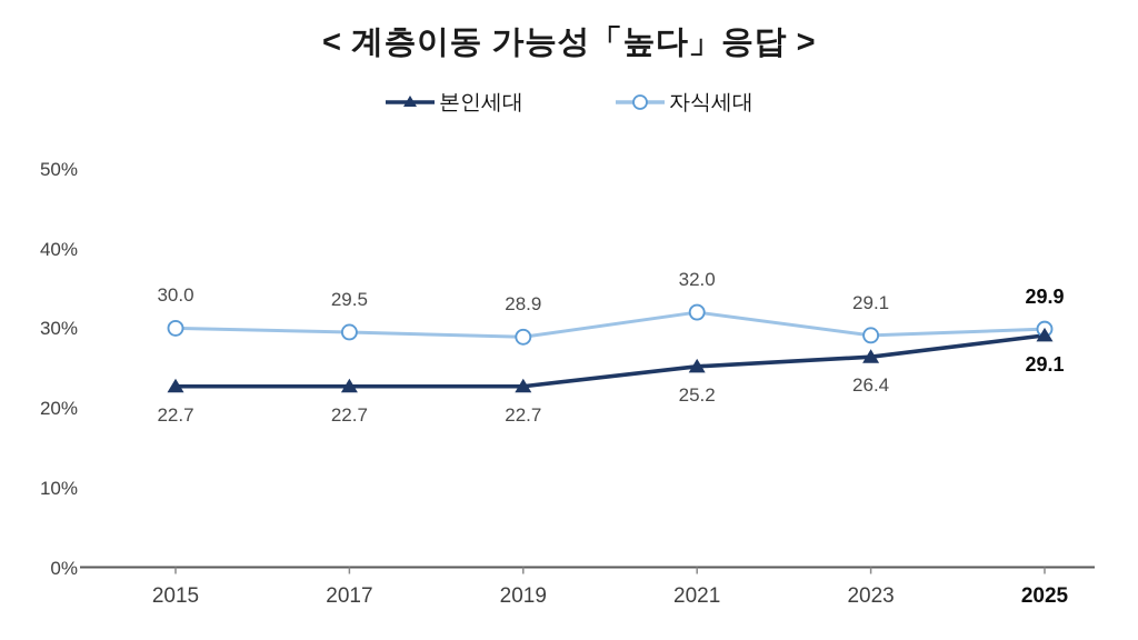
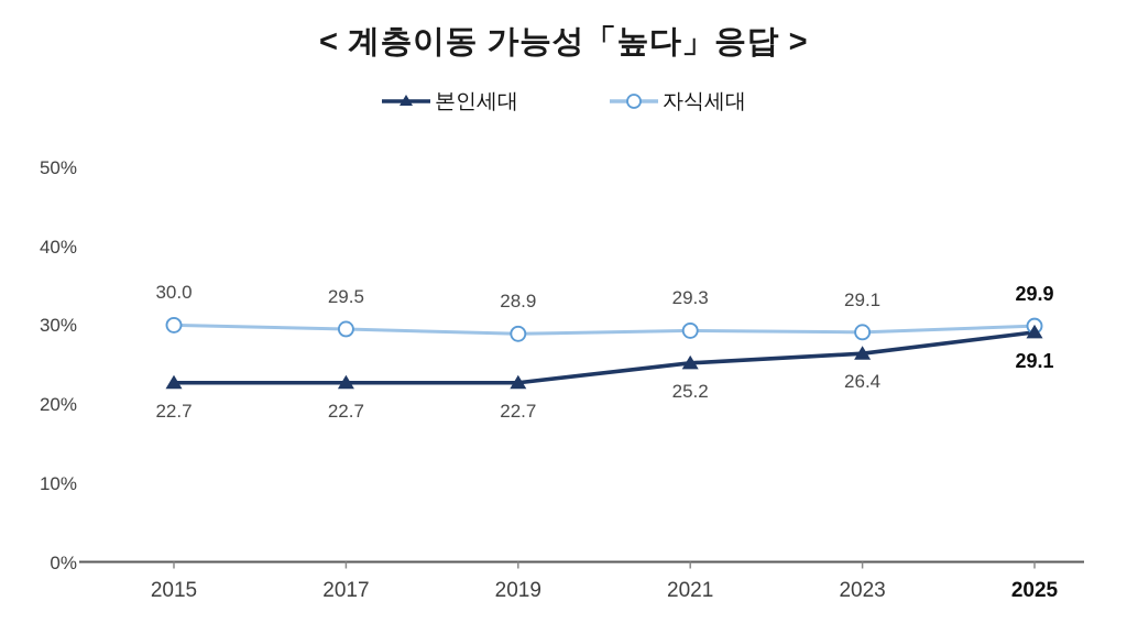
자식세대/2021: 32.0 -> 29.3
